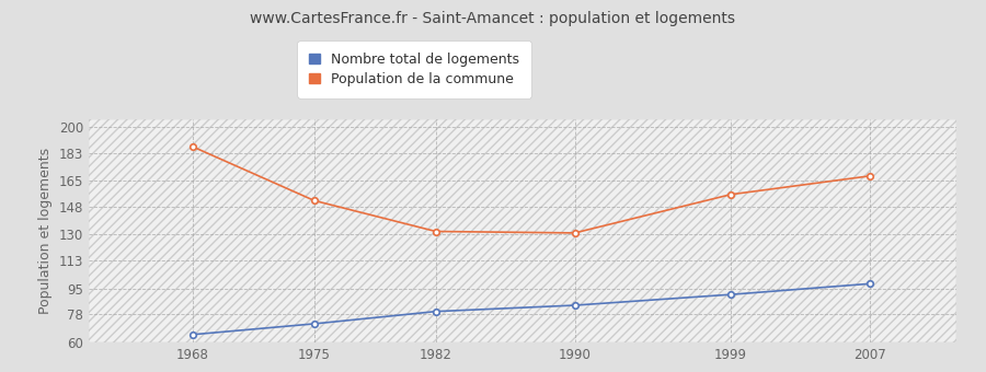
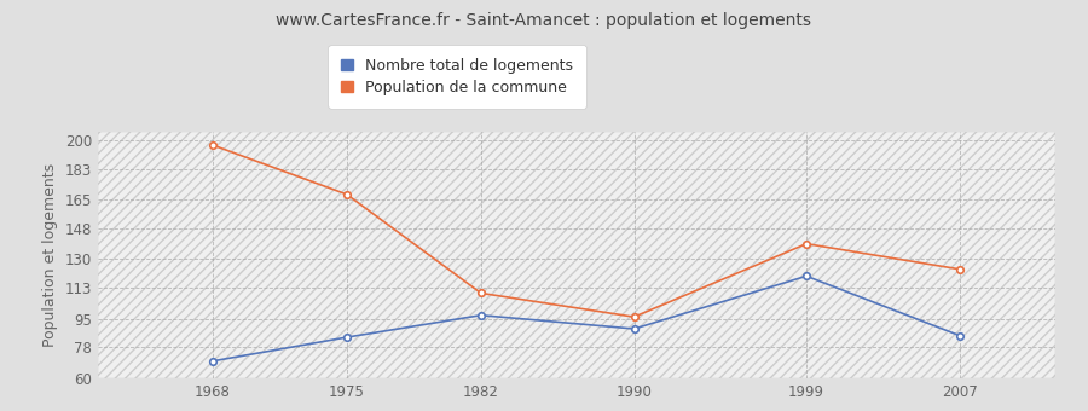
Nombre total de logements/1968: 65 -> 70
Population de la commune/1968: 187 -> 197
Nombre total de logements/1975: 72 -> 84
Population de la commune/1975: 152 -> 168
Nombre total de logements/1982: 80 -> 97
Population de la commune/1982: 132 -> 110
Nombre total de logements/1990: 84 -> 89
Population de la commune/1990: 131 -> 96
Nombre total de logements/1999: 91 -> 120
Population de la commune/1999: 156 -> 139
Nombre total de logements/2007: 98 -> 85
Population de la commune/2007: 168 -> 124
